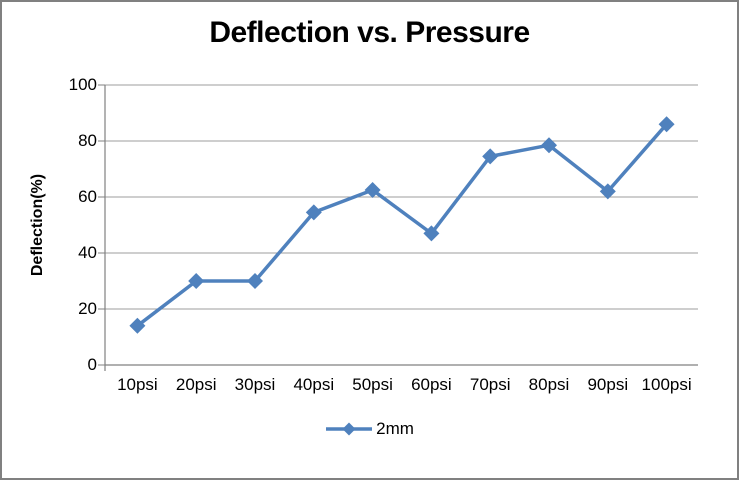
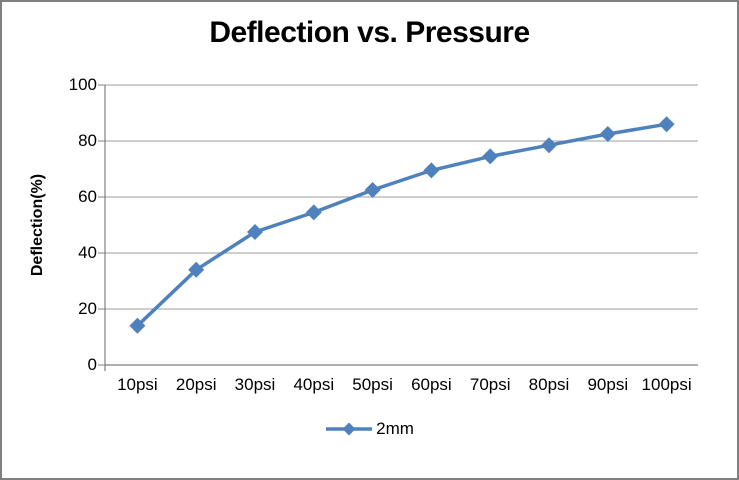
20psi: 30 -> 34
30psi: 30 -> 48
60psi: 47 -> 70
90psi: 62 -> 82
